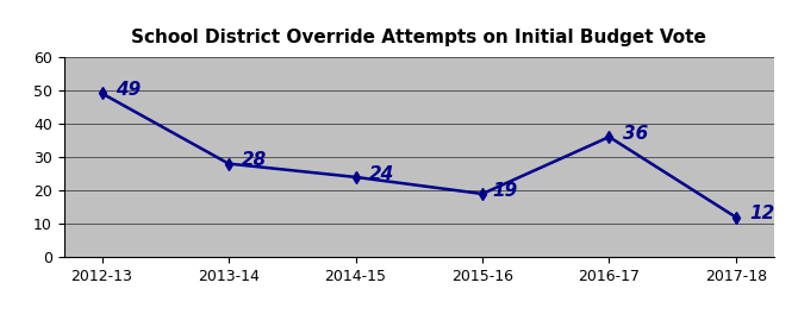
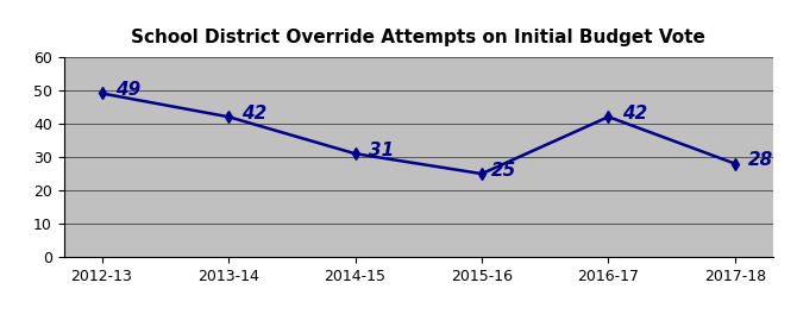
2013-14: 28 -> 42
2014-15: 24 -> 31
2015-16: 19 -> 25
2016-17: 36 -> 42
2017-18: 12 -> 28
